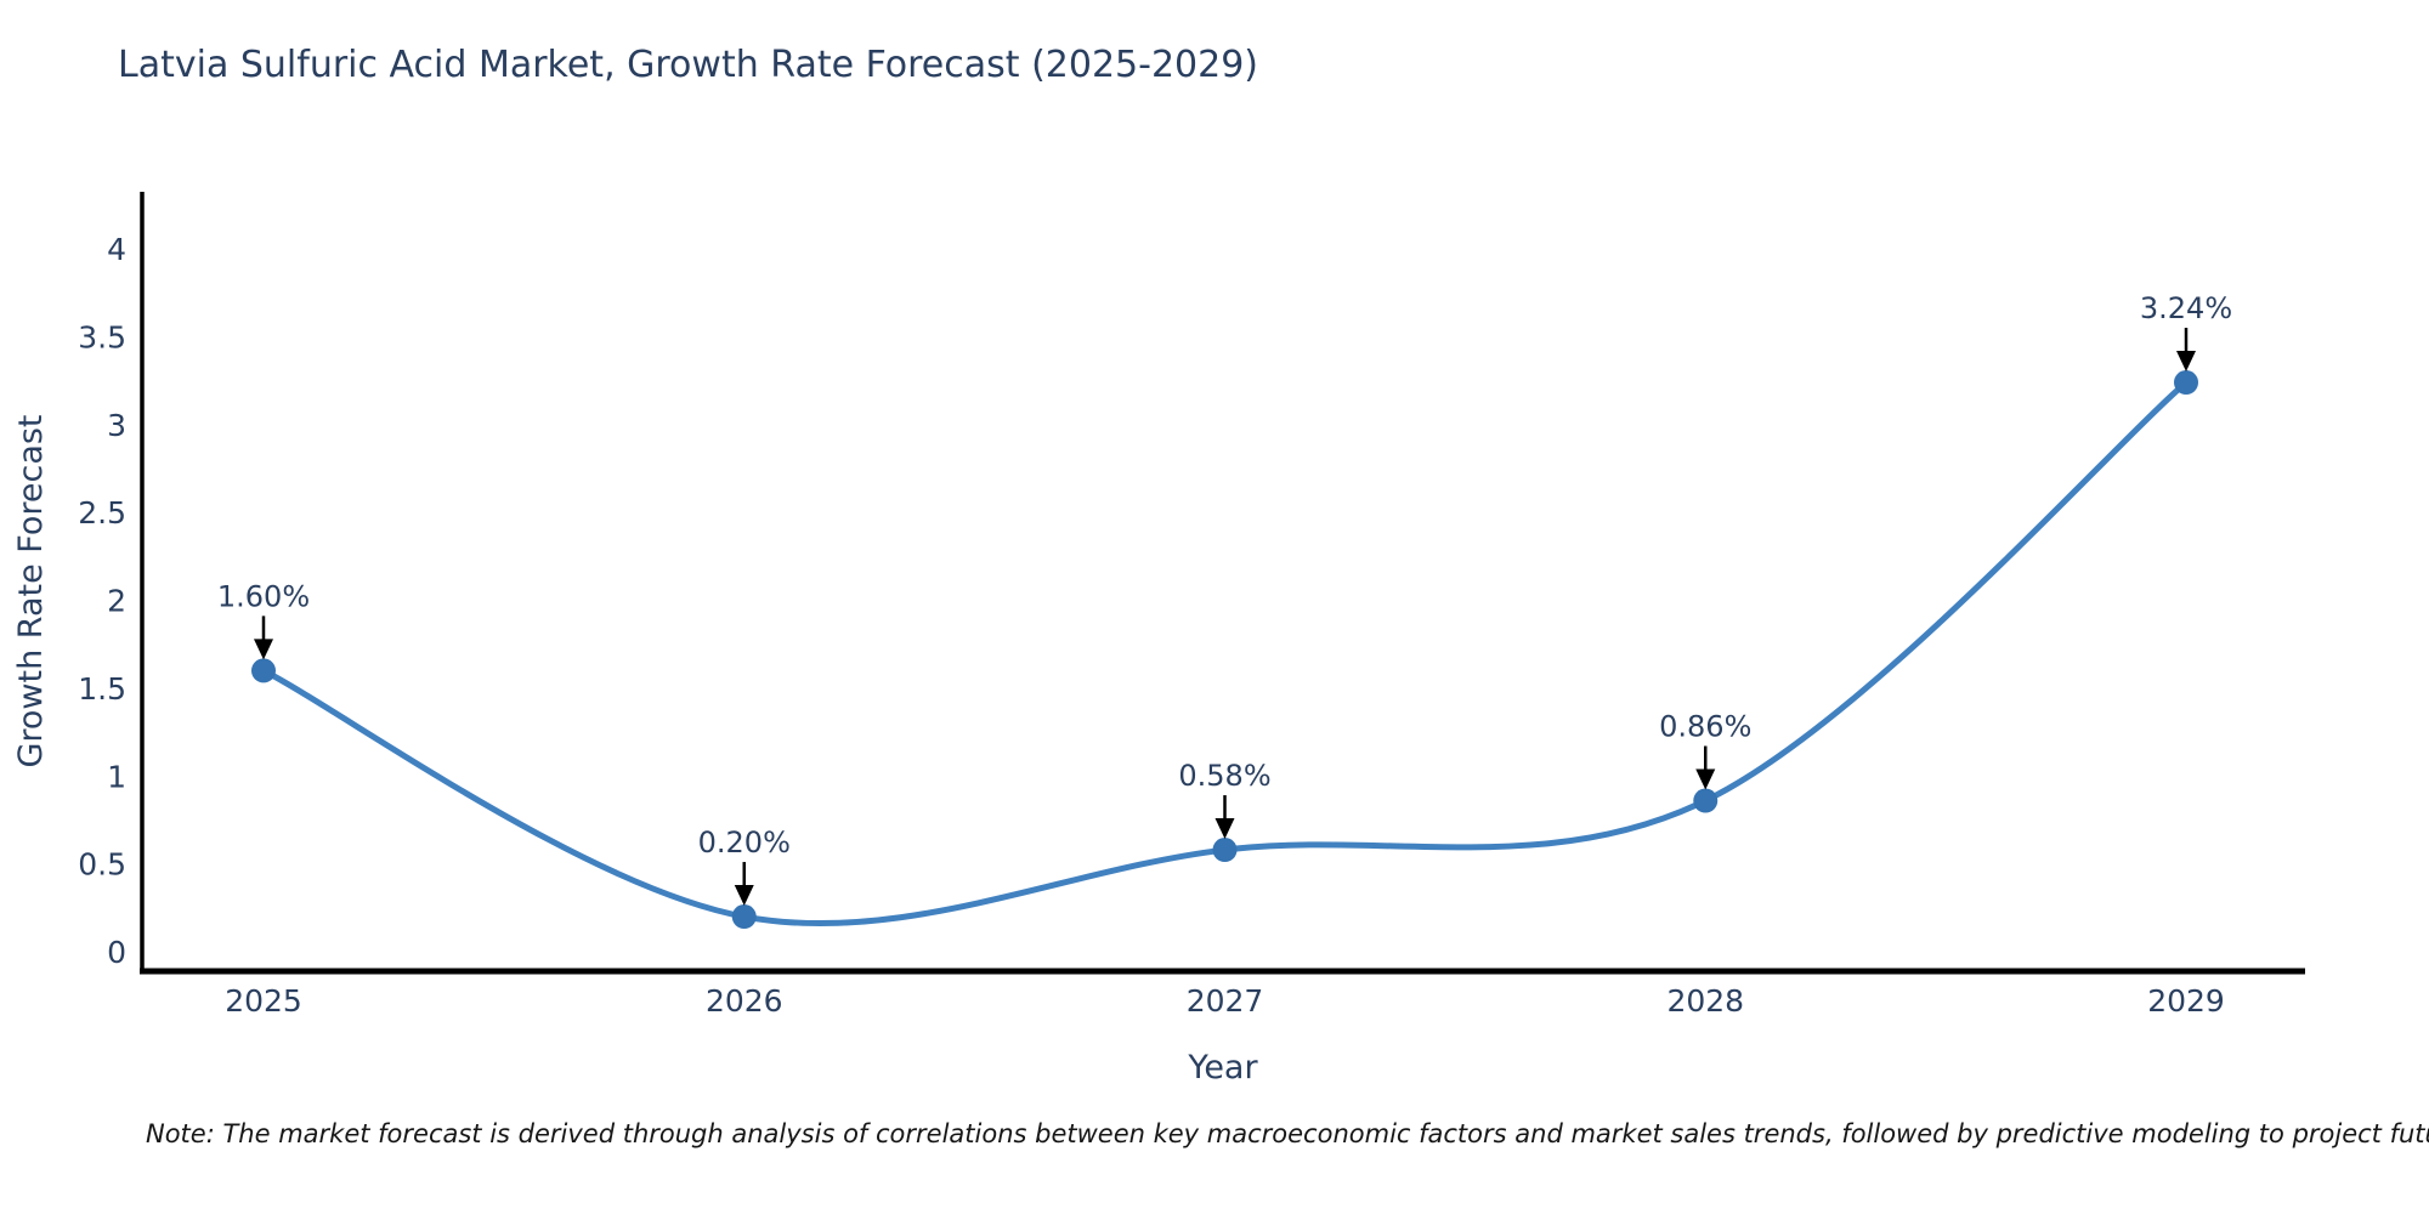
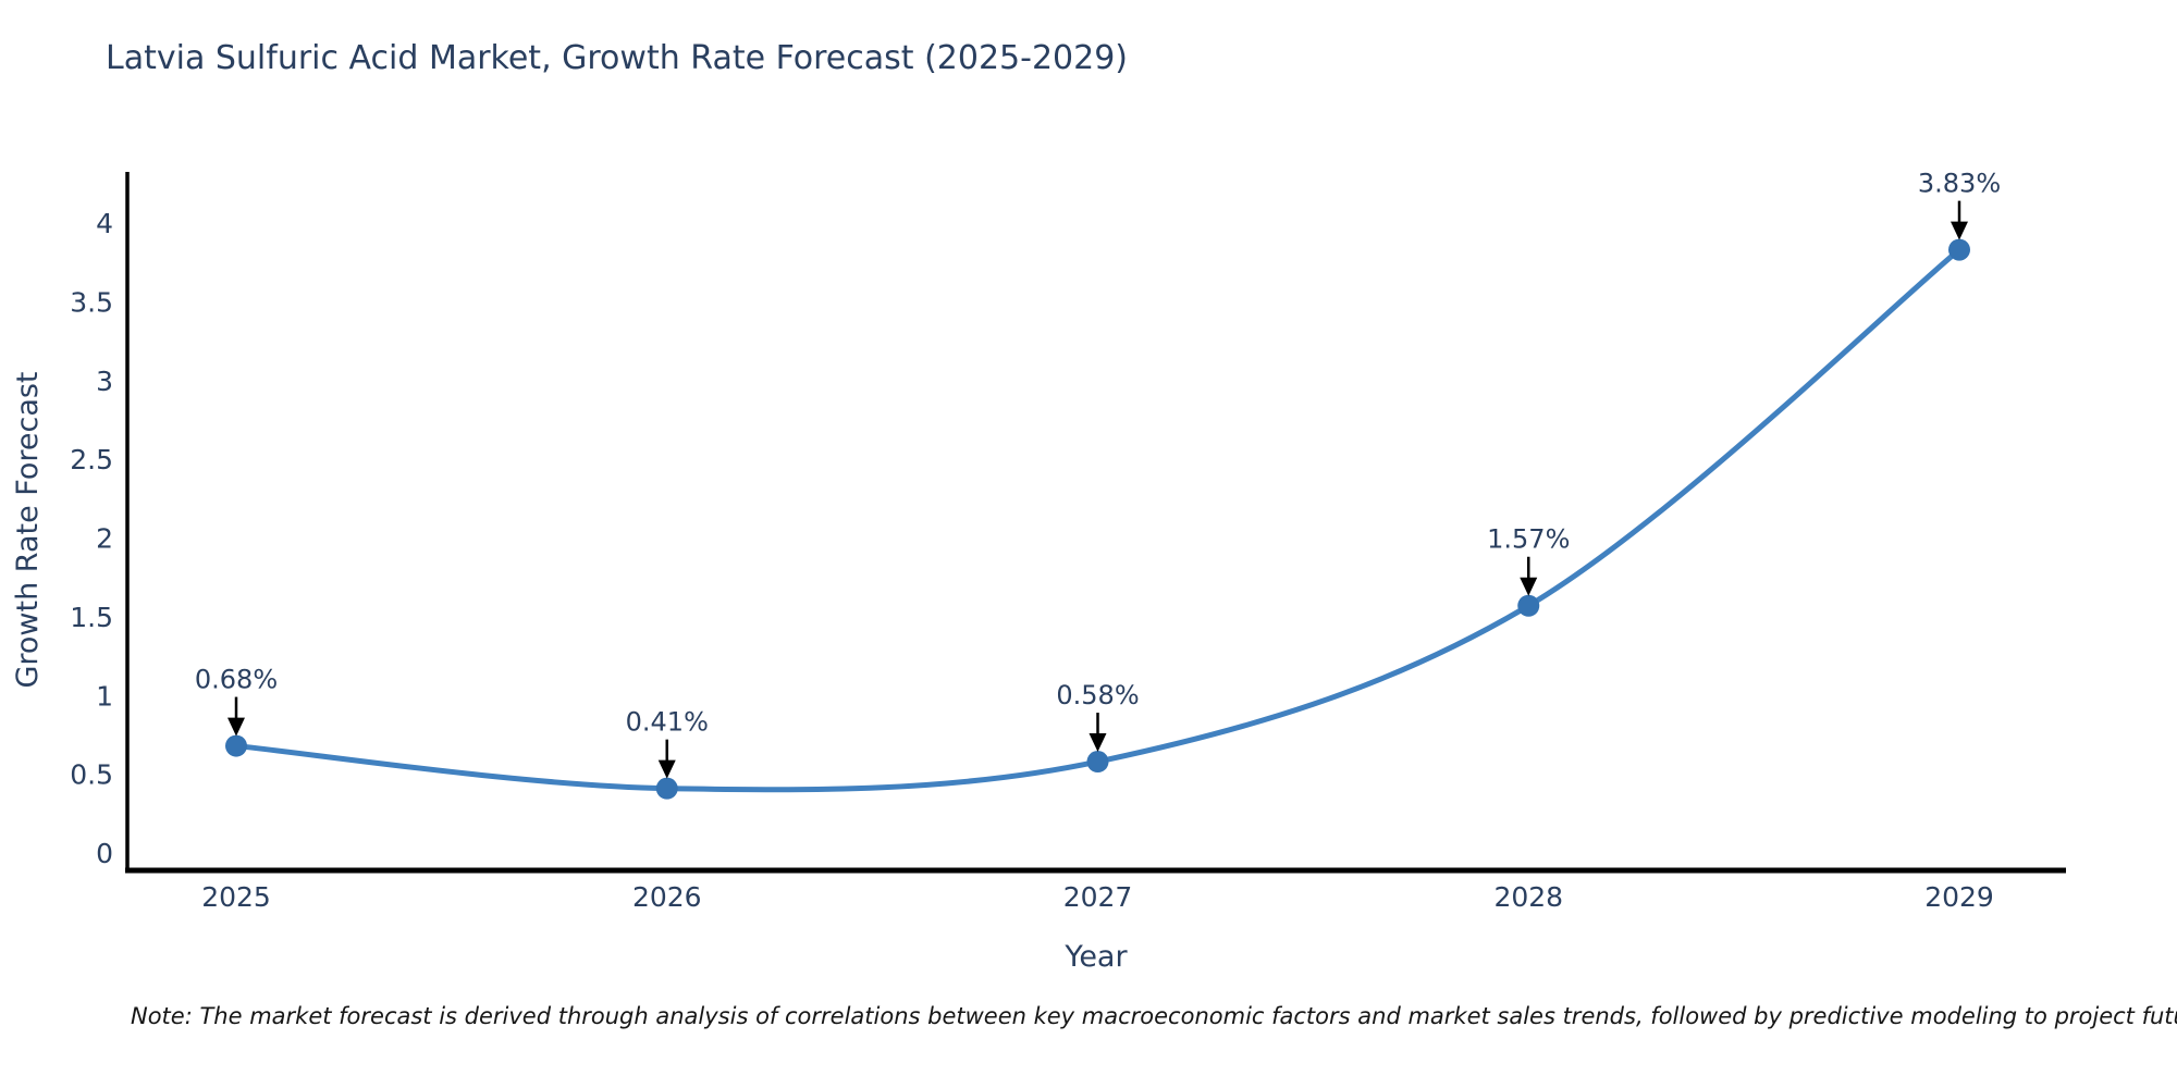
2025: 1.60% -> 0.68%
2026: 0.20% -> 0.41%
2028: 0.86% -> 1.57%
2029: 3.24% -> 3.83%
